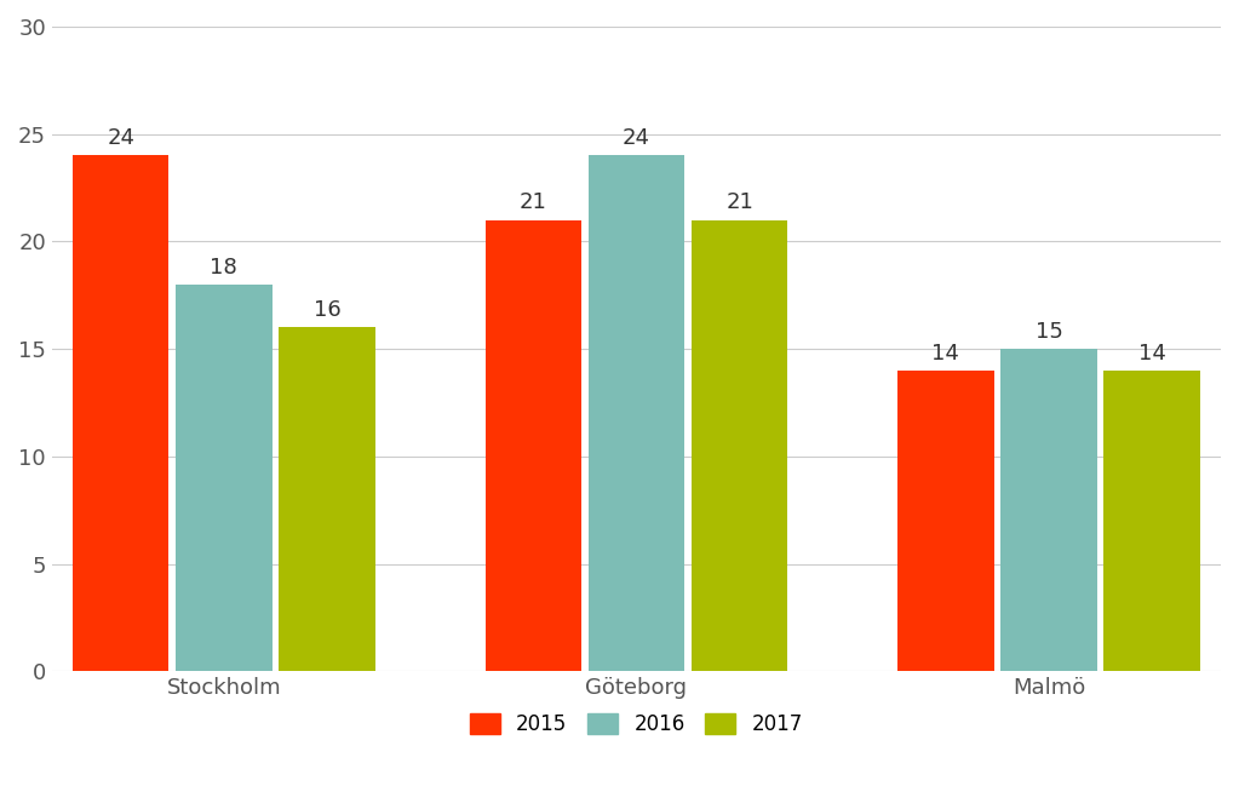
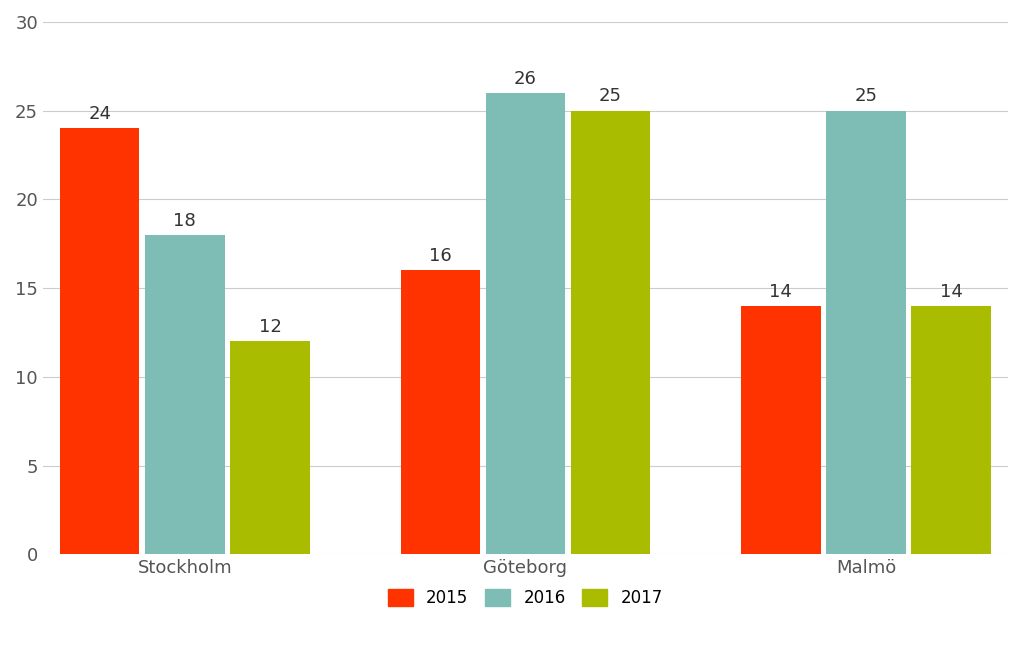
2017/Stockholm: 16 -> 12
2015/Göteborg: 21 -> 16
2016/Göteborg: 24 -> 26
2017/Göteborg: 21 -> 25
2016/Malmö: 15 -> 25
